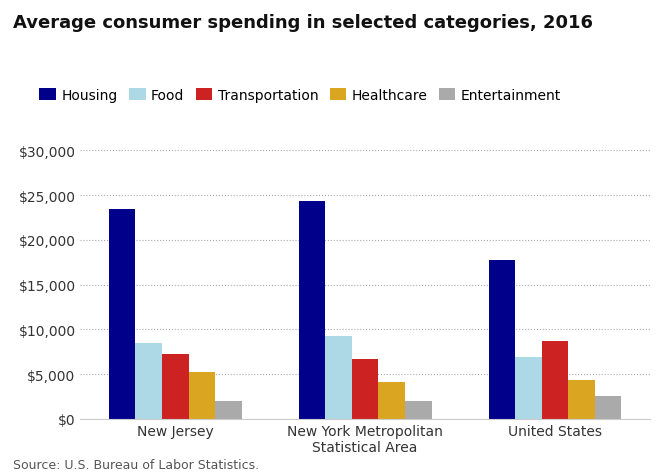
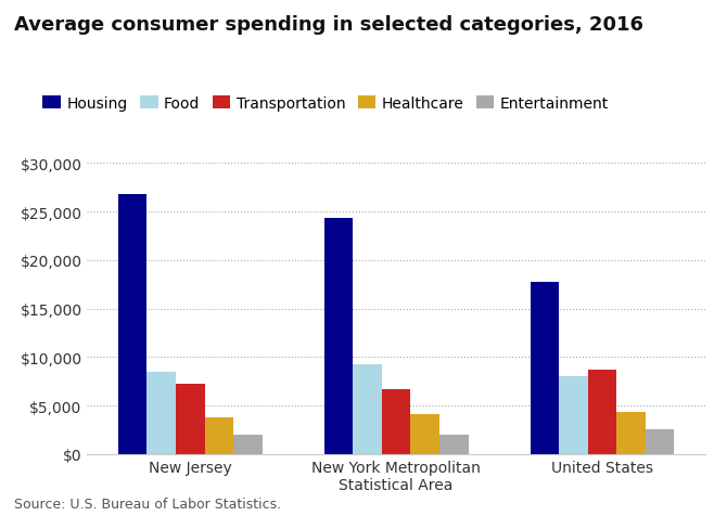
Housing/New Jersey: $23,500 -> $26,800
Healthcare/New Jersey: $5,200 -> $3,800
Food/United States: $6,900 -> $8,000
